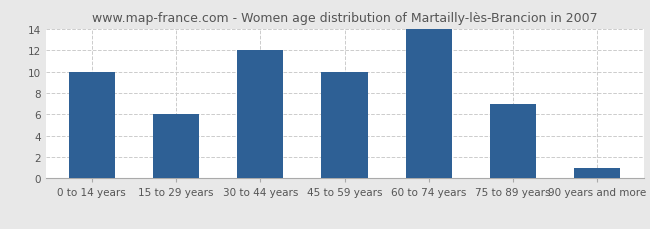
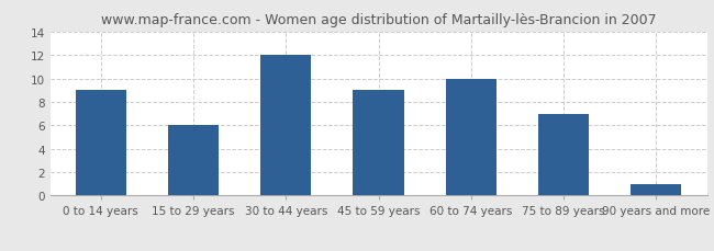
0 to 14 years: 10 -> 9
45 to 59 years: 10 -> 9
60 to 74 years: 14 -> 10
